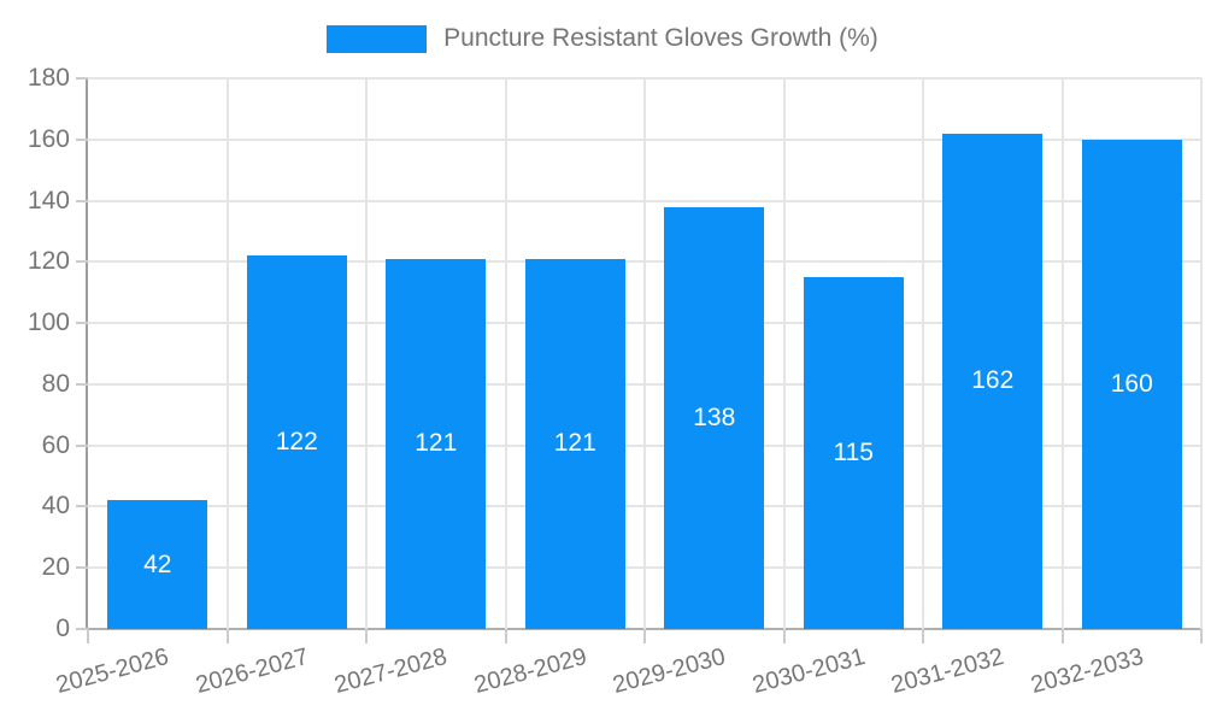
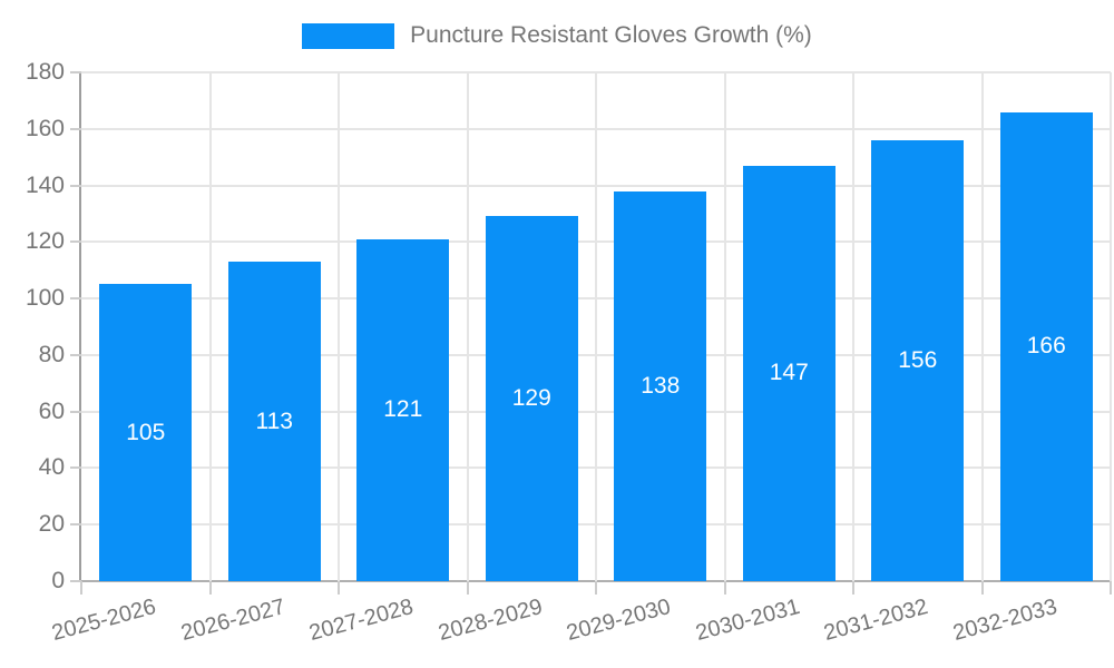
2025-2026: 42 -> 105
2026-2027: 122 -> 113
2028-2029: 121 -> 129
2030-2031: 115 -> 147
2031-2032: 162 -> 156
2032-2033: 160 -> 166
